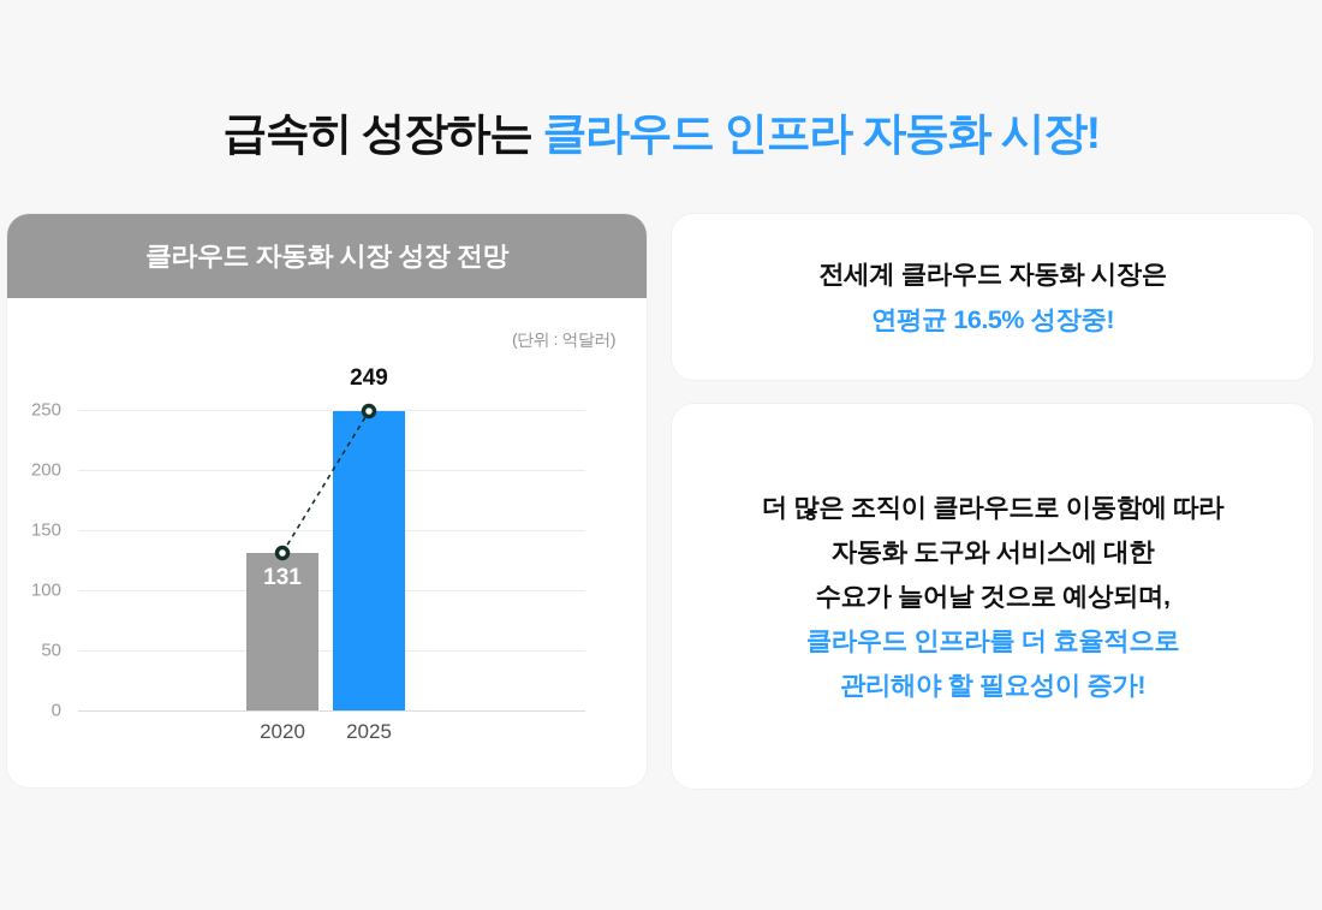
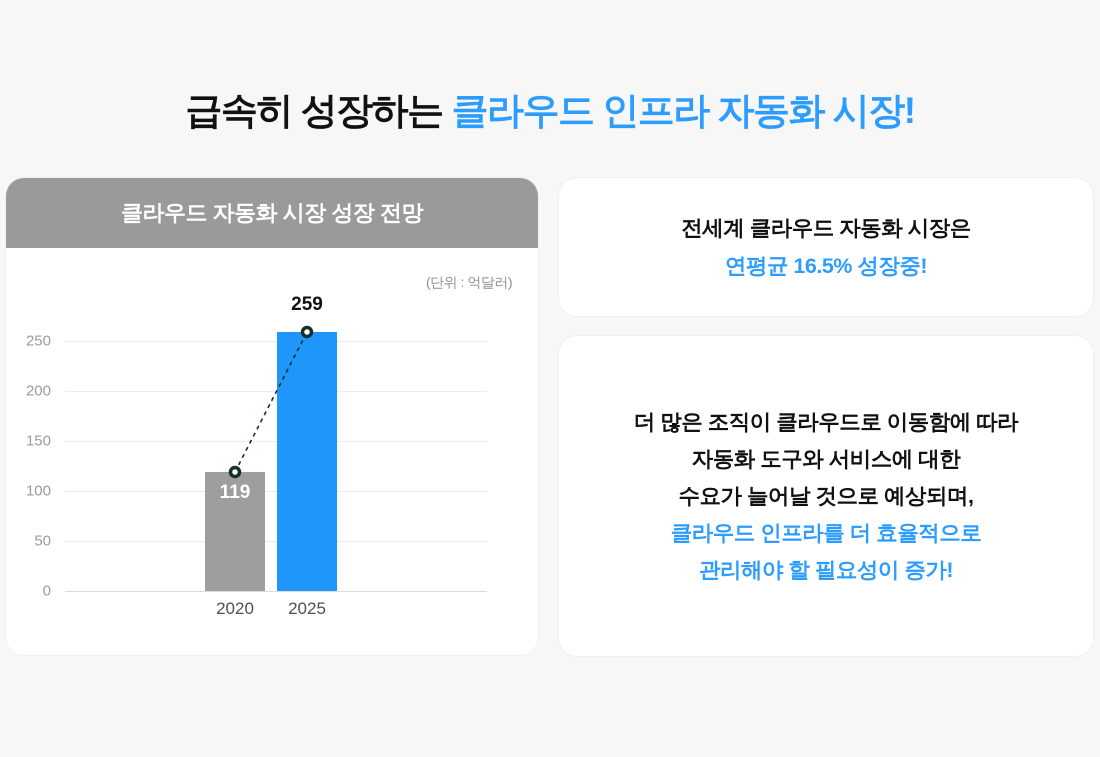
2020: 131 -> 119
2025: 249 -> 259
